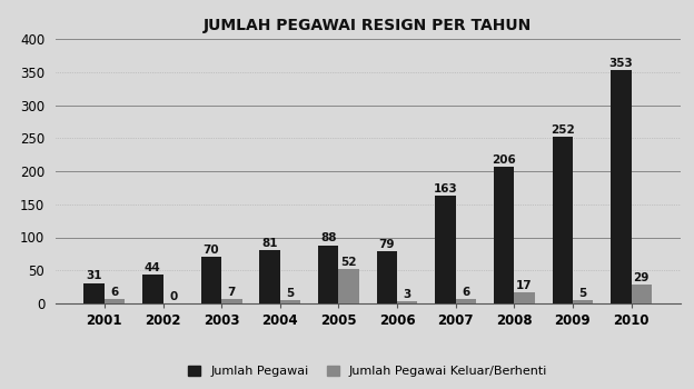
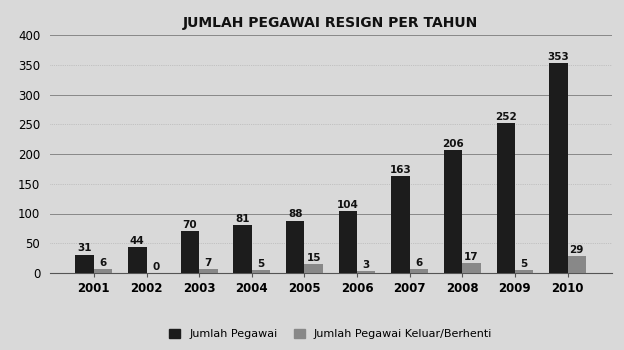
Jumlah Pegawai Keluar/Berhenti/2005: 52 -> 15
Jumlah Pegawai/2006: 79 -> 104
